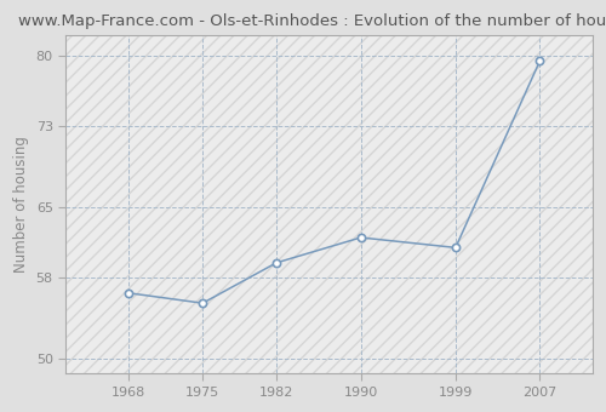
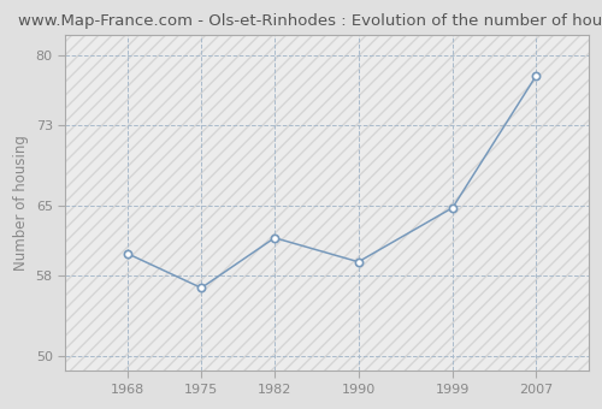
1968: 56.5 -> 60.2
1975: 55.5 -> 56.8
1982: 59.5 -> 61.8
1990: 62.0 -> 59.4
1999: 61.0 -> 64.8
2007: 79.5 -> 78.0
